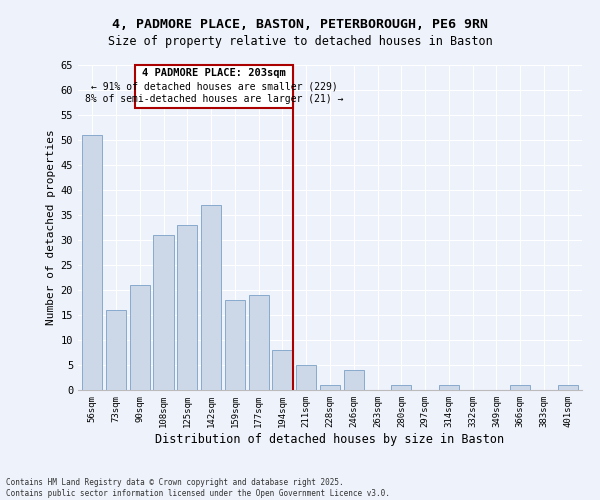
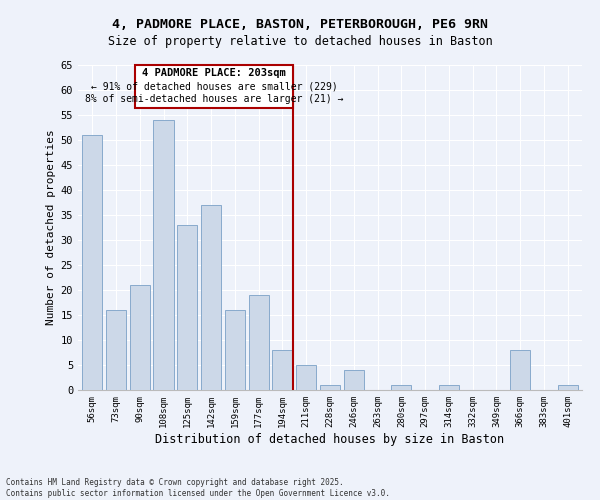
108sqm: 31 -> 54
159sqm: 18 -> 16
366sqm: 1 -> 8
